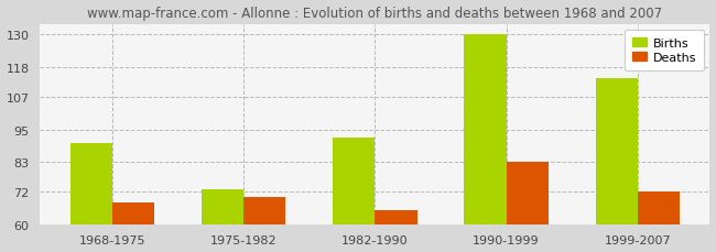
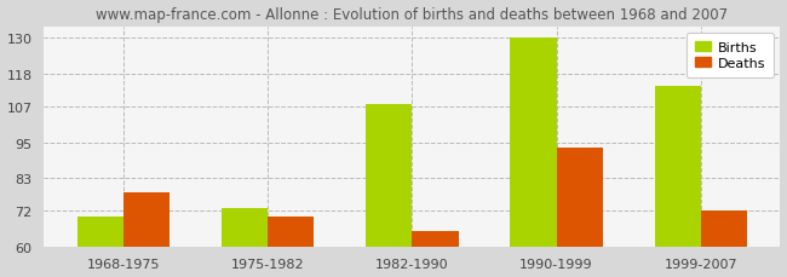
Births/1968-1975: 90 -> 70
Deaths/1968-1975: 68 -> 78
Births/1982-1990: 92 -> 108
Deaths/1990-1999: 83 -> 93
